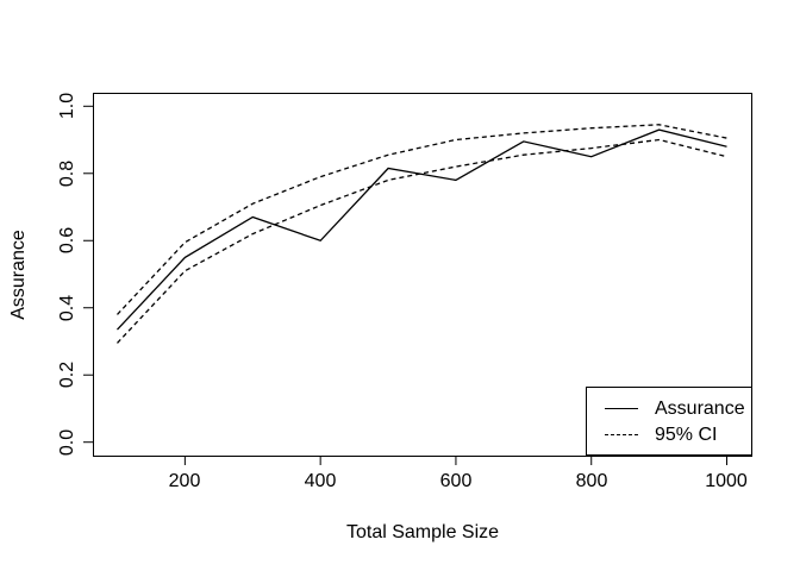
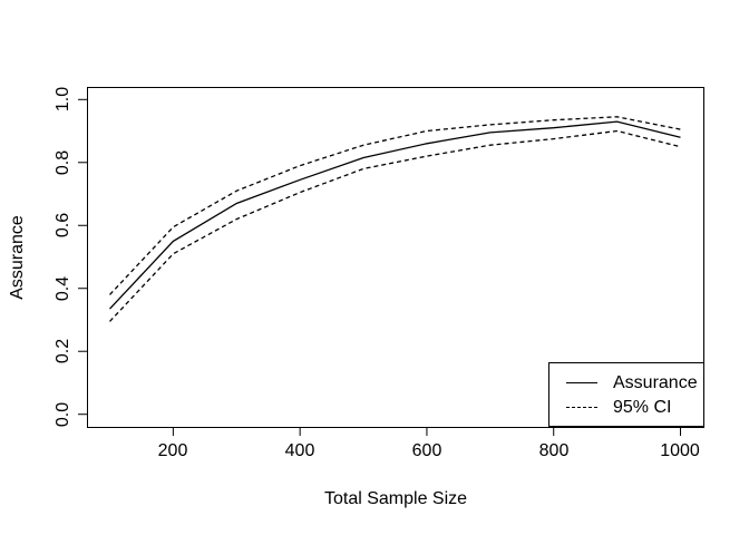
Assurance/400: 0.60 -> 0.74
Assurance/600: 0.78 -> 0.86
Assurance/800: 0.85 -> 0.91
